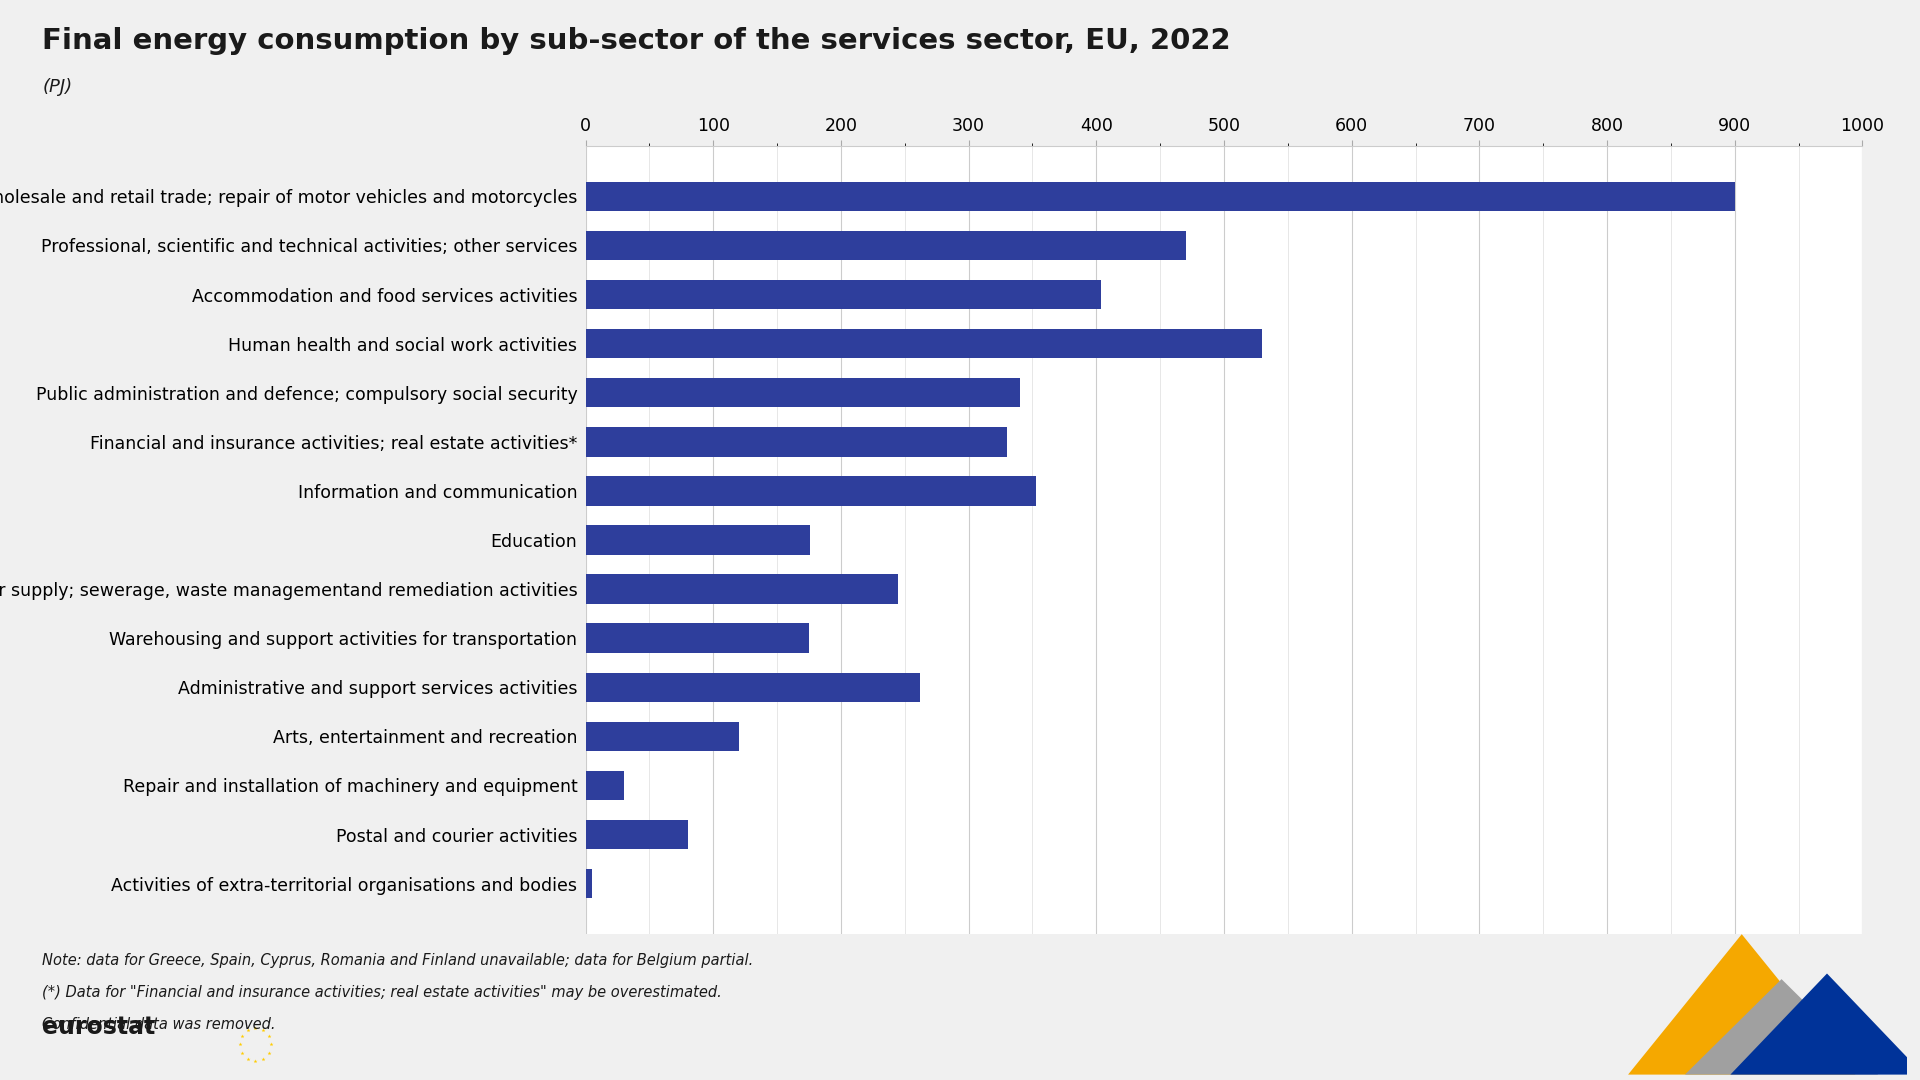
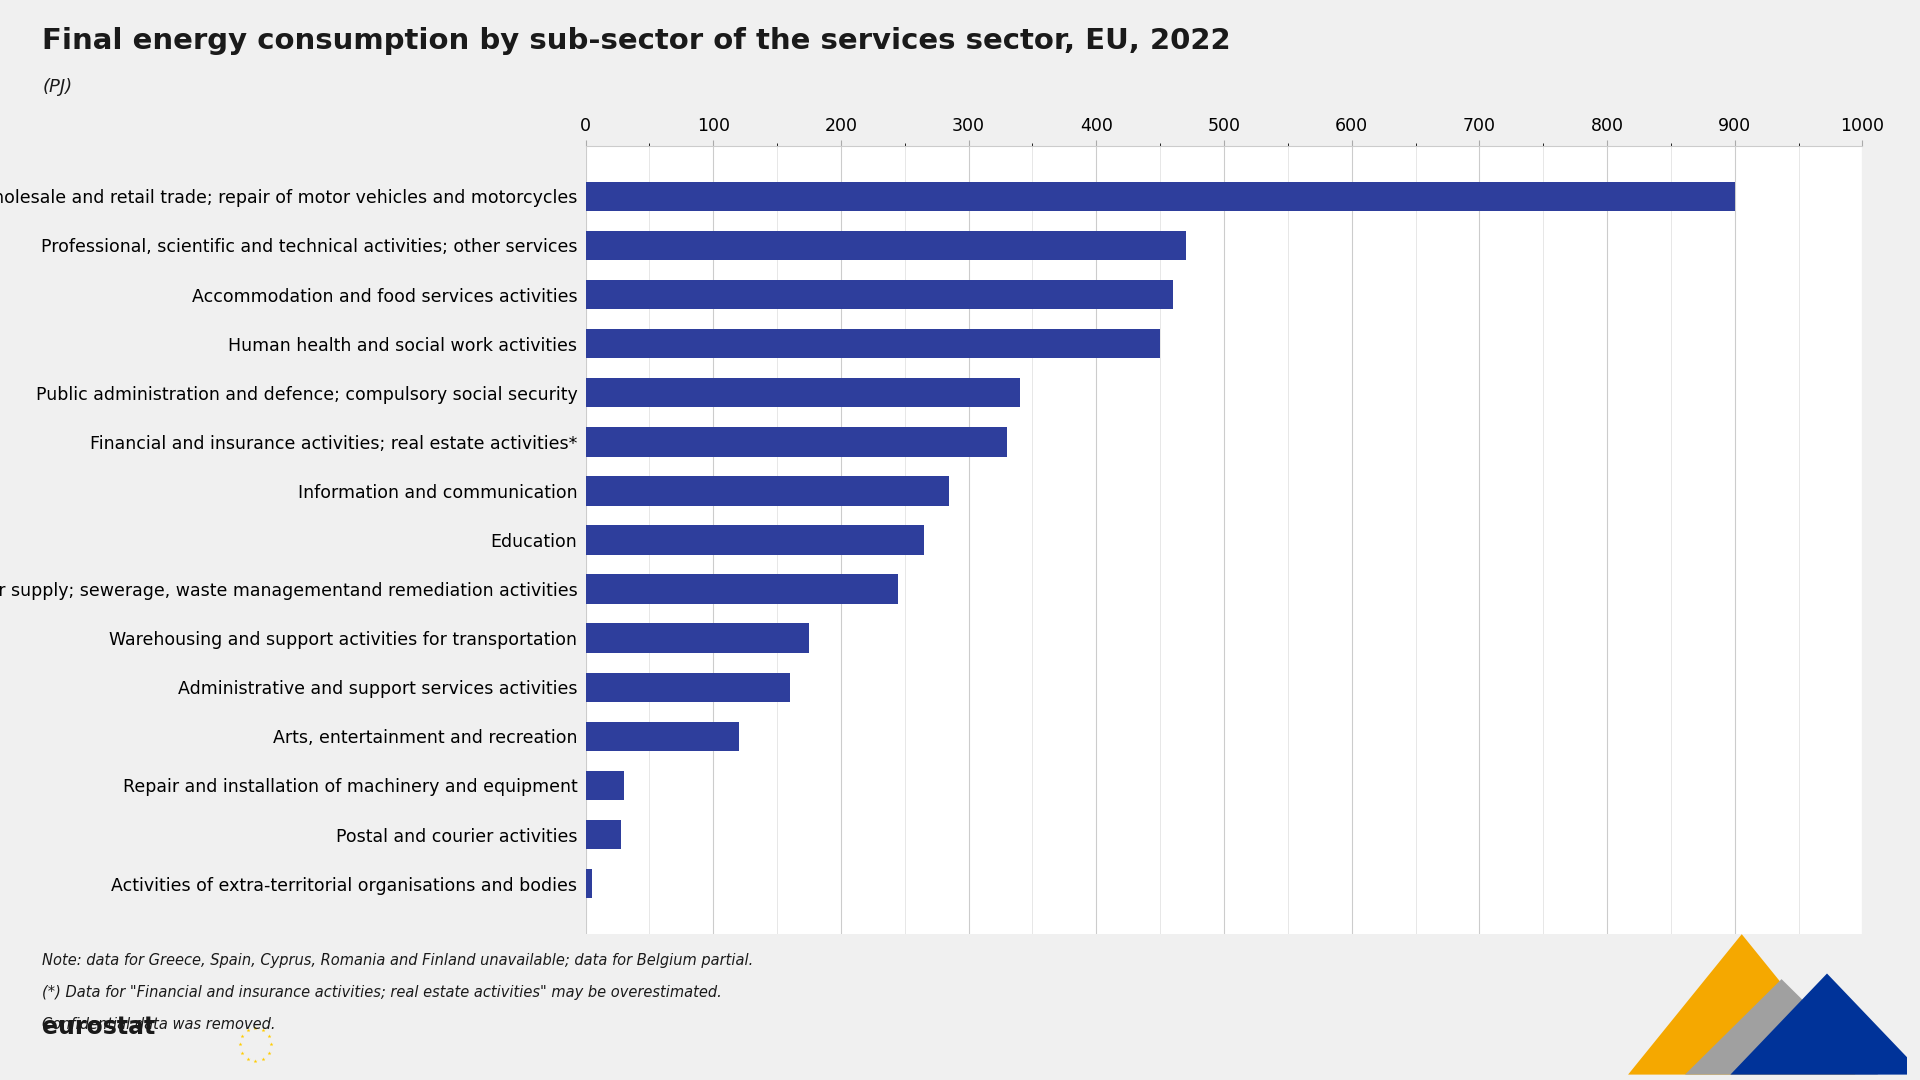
Accommodation and food services activities: 404 -> 460
Human health and social work activities: 530 -> 450
Information and communication: 353 -> 285
Education: 176 -> 265
Administrative and support services activities: 262 -> 160
Postal and courier activities: 80 -> 28
